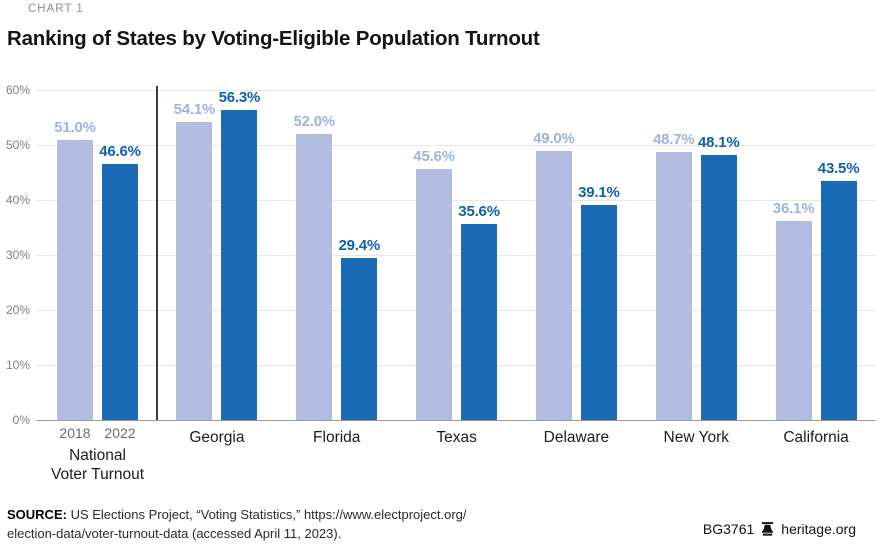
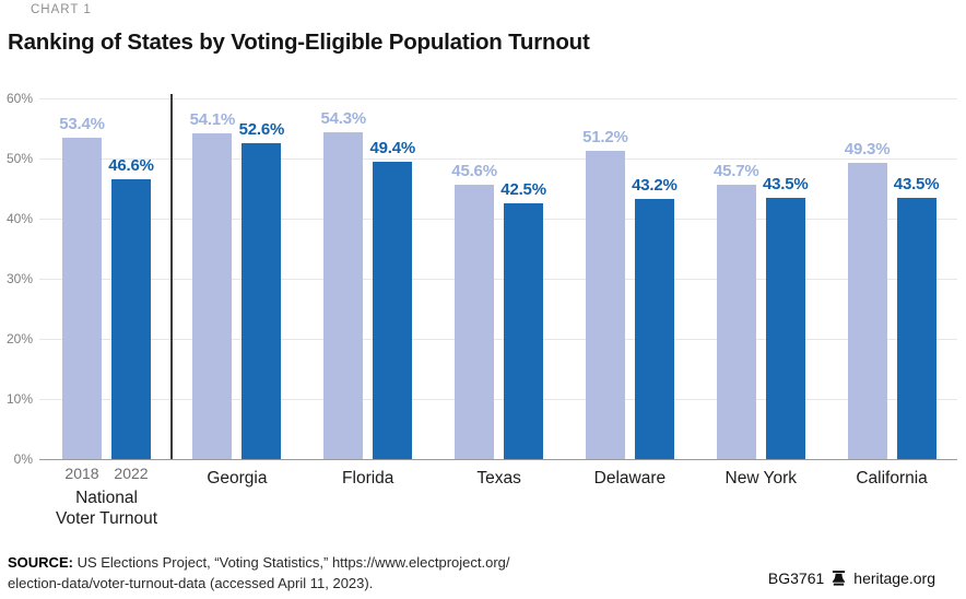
2018/National Voter Turnout: 51.0% -> 53.4%
2022/Georgia: 56.3% -> 52.6%
2018/Florida: 52.0% -> 54.3%
2022/Florida: 29.4% -> 49.4%
2022/Texas: 35.6% -> 42.5%
2018/Delaware: 49.0% -> 51.2%
2022/Delaware: 39.1% -> 43.2%
2018/New York: 48.7% -> 45.7%
2022/New York: 48.1% -> 43.5%
2018/California: 36.1% -> 49.3%
